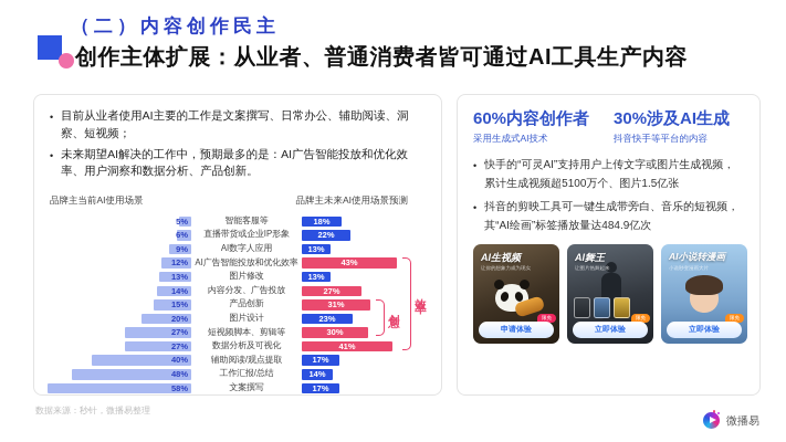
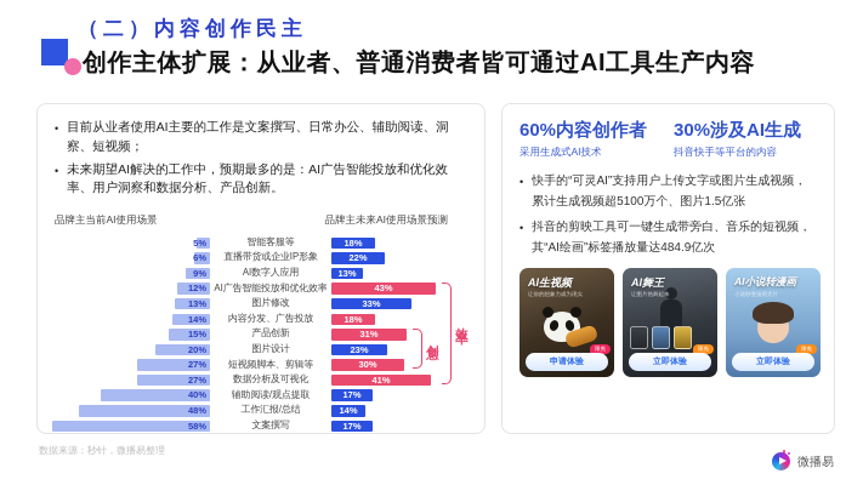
品牌主未来AI使用场景预测/图片修改: 13% -> 33%
品牌主未来AI使用场景预测/内容分发、广告投放: 27% -> 18%
